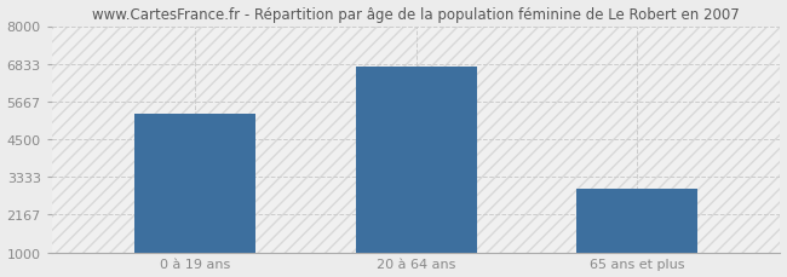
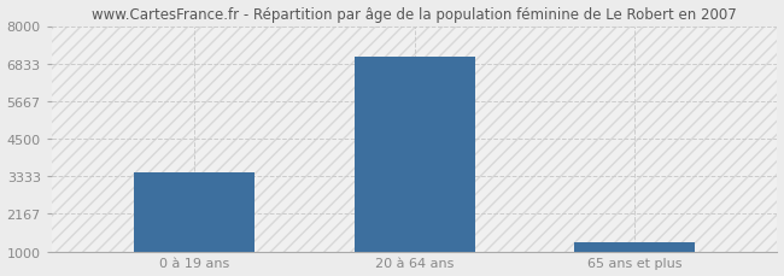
0 à 19 ans: 5300 -> 3450
20 à 64 ans: 6750 -> 7050
65 ans et plus: 2950 -> 1300
